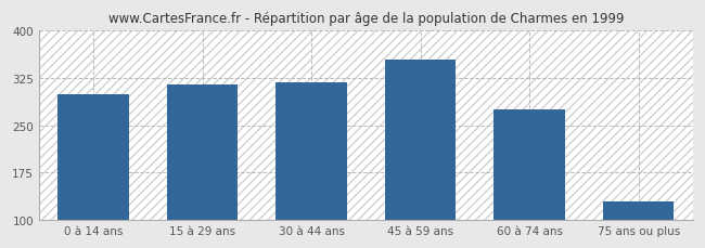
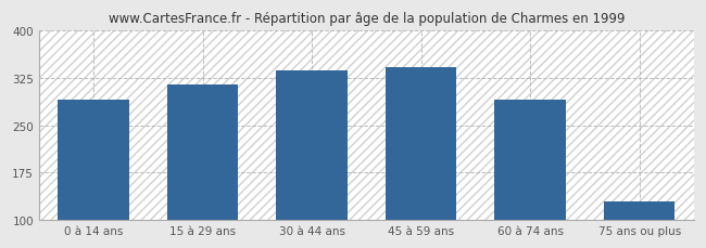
0 à 14 ans: 300 -> 290
30 à 44 ans: 318 -> 337
45 à 59 ans: 354 -> 342
60 à 74 ans: 276 -> 290
